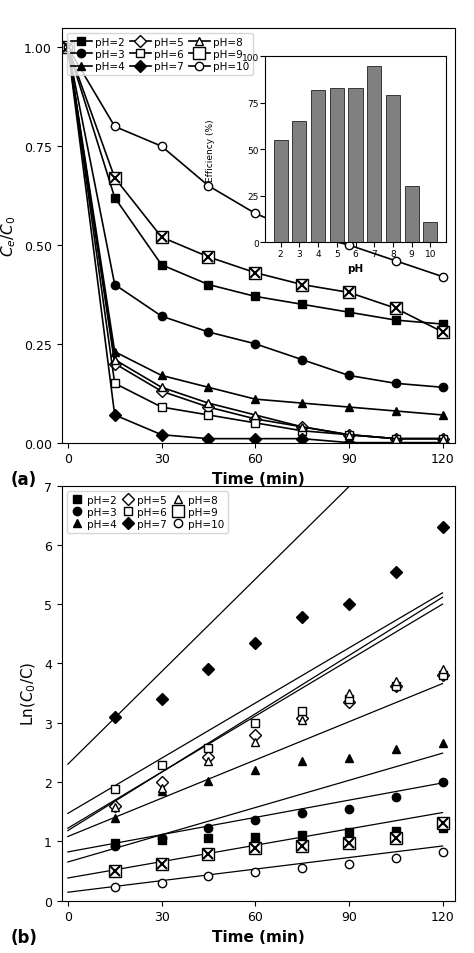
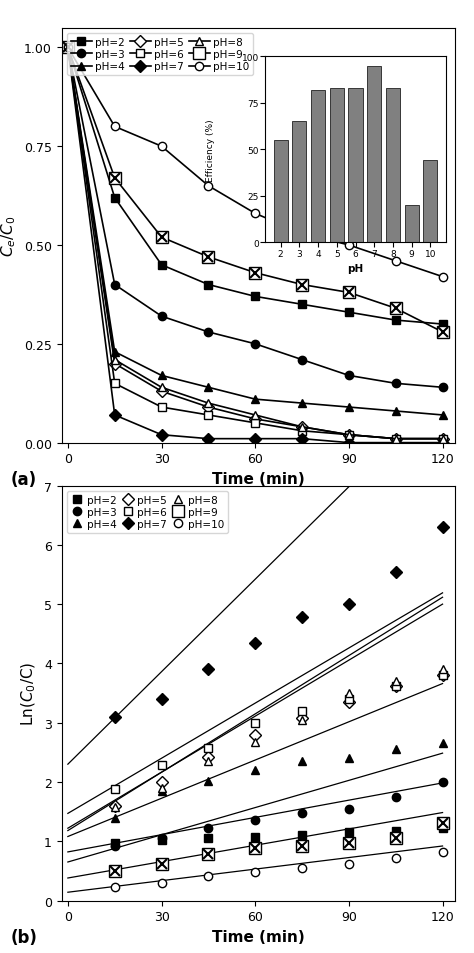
8: 79 -> 83
9: 30 -> 20
10: 11 -> 44
